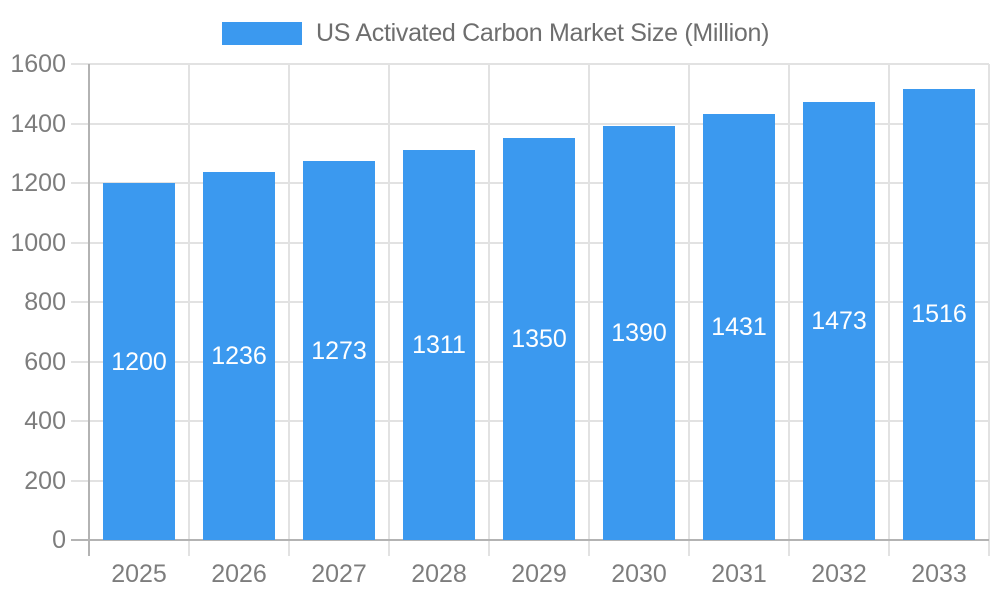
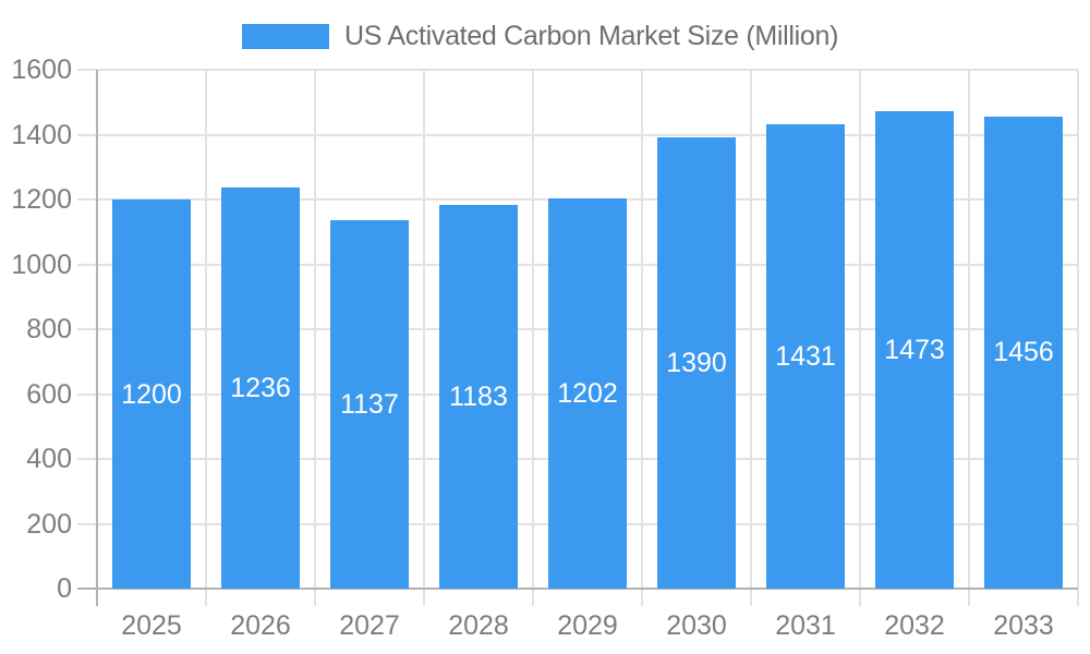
2027: 1273 -> 1137
2028: 1311 -> 1183
2029: 1350 -> 1202
2033: 1516 -> 1456
